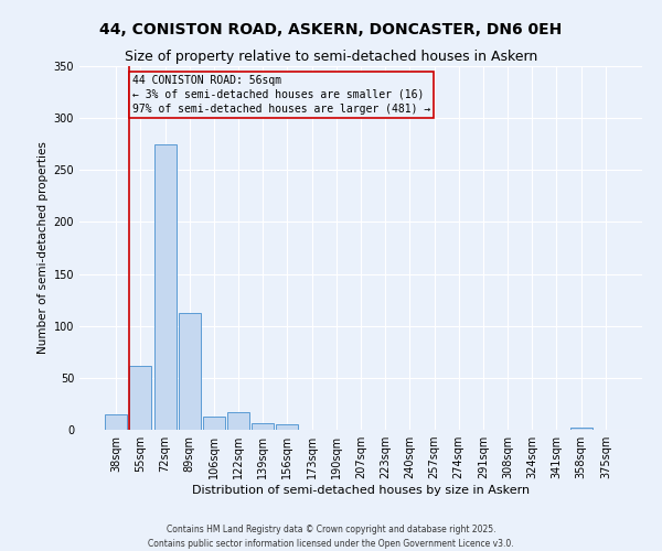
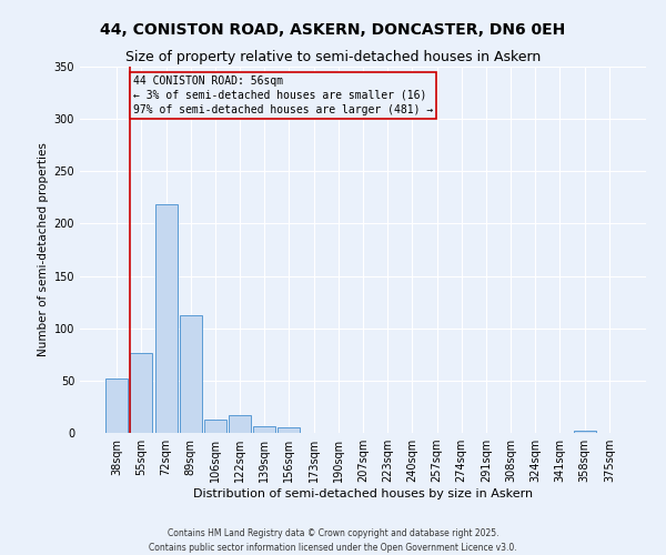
38sqm: 15 -> 52
55sqm: 62 -> 76
72sqm: 275 -> 218
